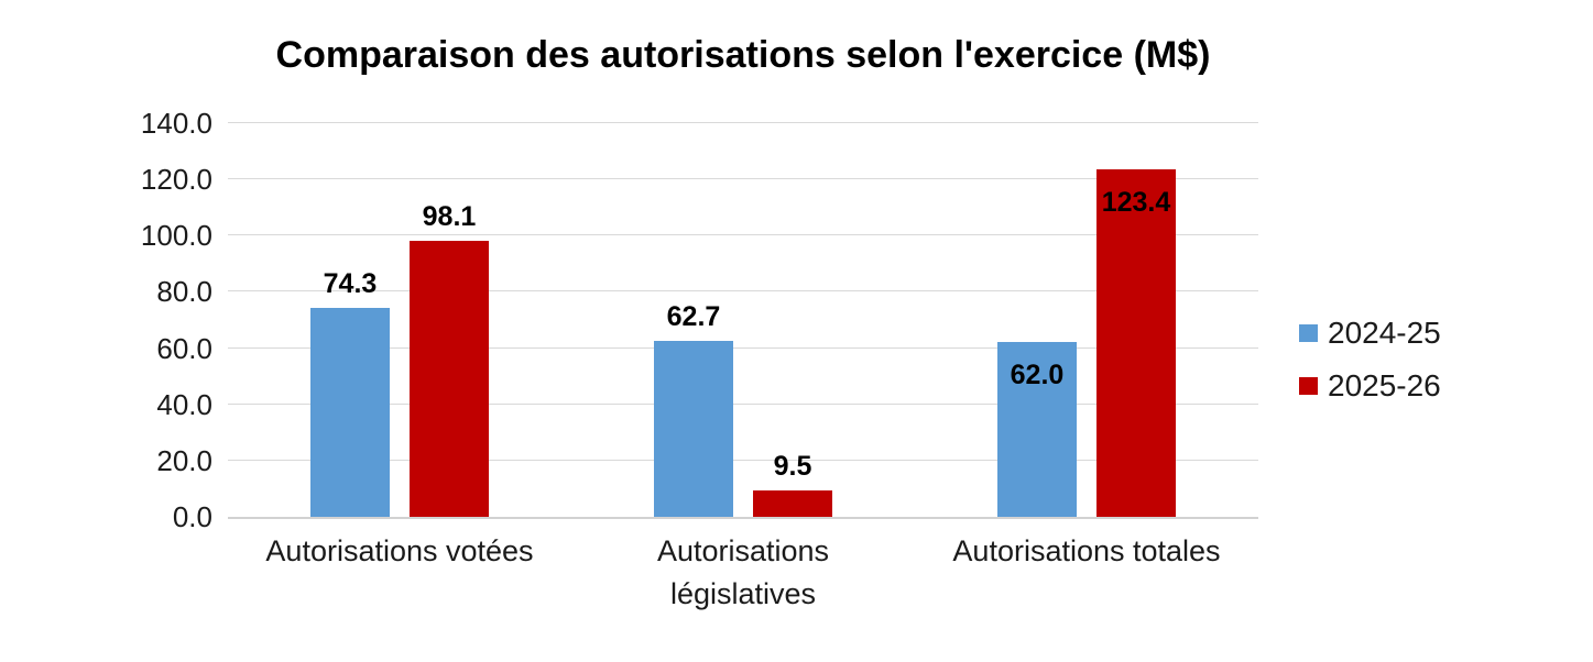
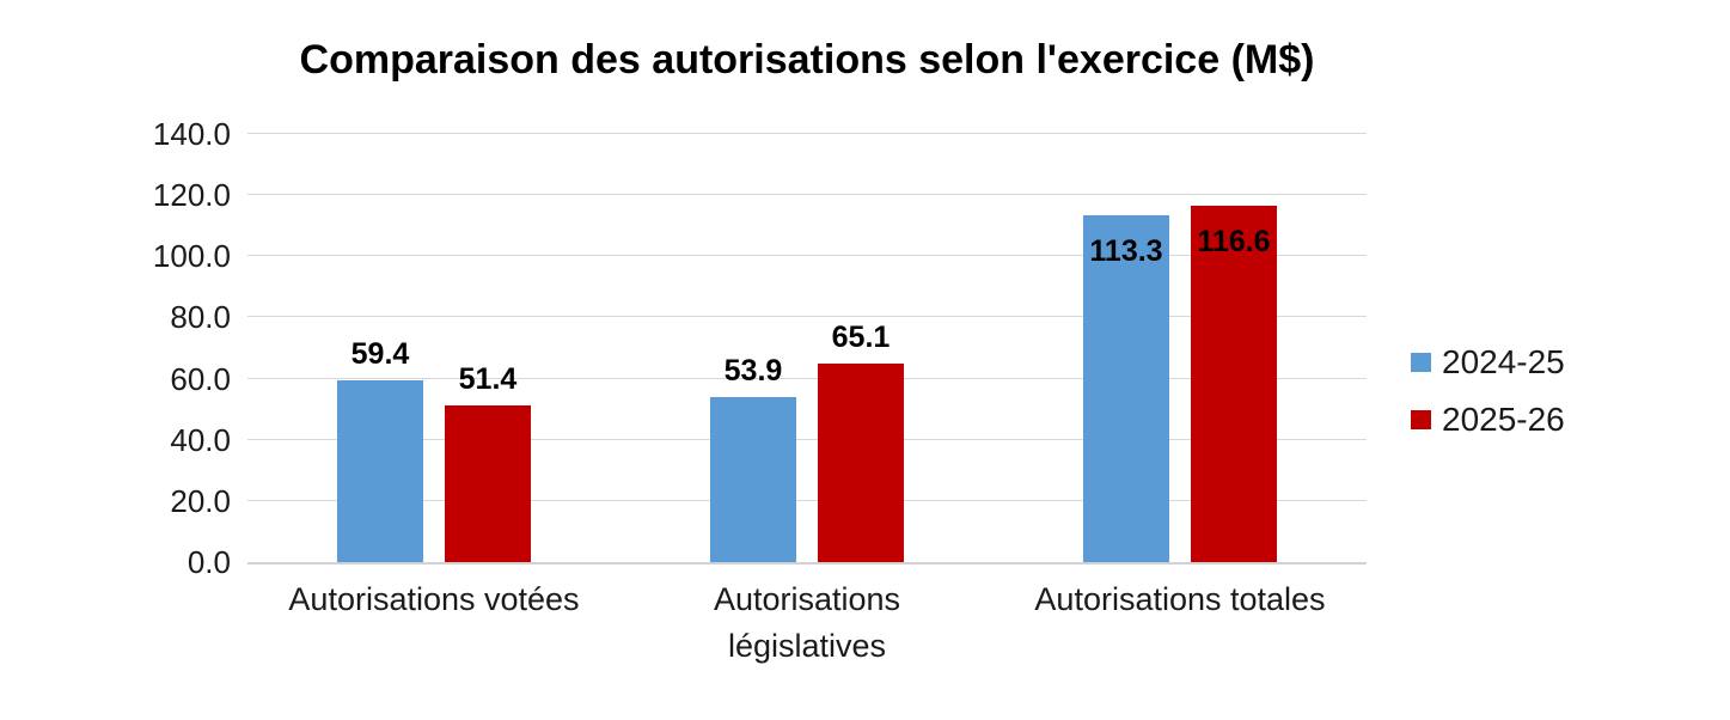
2024-25/Autorisations votées: 74.3 -> 59.4
2025-26/Autorisations votées: 98.1 -> 51.4
2024-25/Autorisations législatives: 62.7 -> 53.9
2025-26/Autorisations législatives: 9.5 -> 65.1
2024-25/Autorisations totales: 62.0 -> 113.3
2025-26/Autorisations totales: 123.4 -> 116.6
